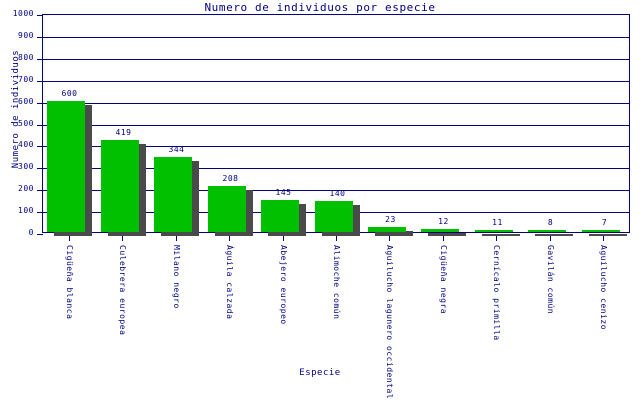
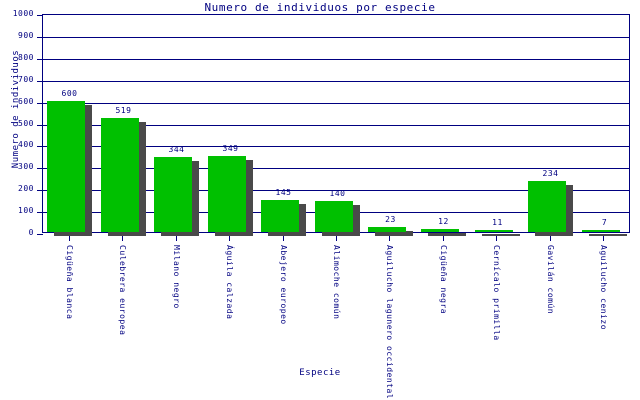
Culebrera europea: 419 -> 519
Águila calzada: 208 -> 349
Gavilán común: 8 -> 234
